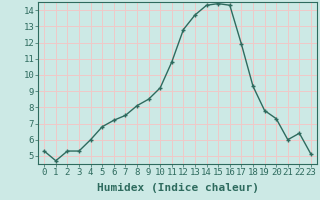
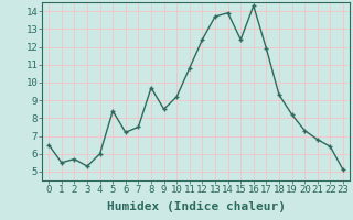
0: 5.3 -> 6.5
1: 4.7 -> 5.5
2: 5.3 -> 5.7
5: 6.8 -> 8.4
8: 8.1 -> 9.7
12: 12.8 -> 12.4
14: 14.3 -> 13.9
15: 14.4 -> 12.4
19: 7.8 -> 8.2
21: 6.0 -> 6.8
